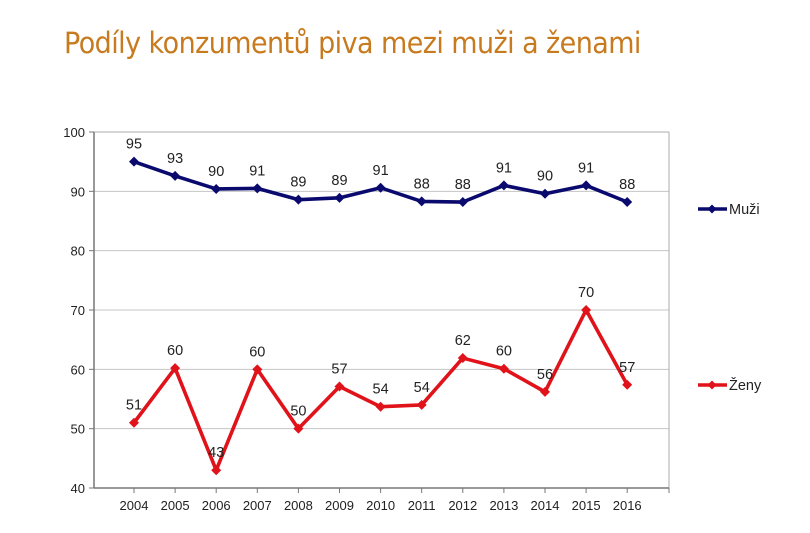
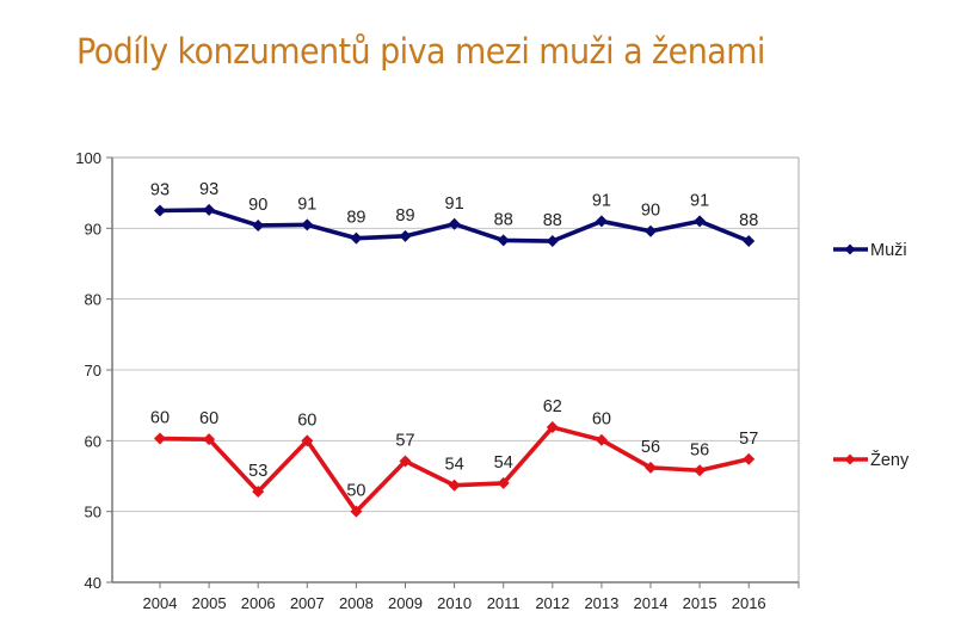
Muži/2004: 95 -> 93
Ženy/2004: 51 -> 60
Ženy/2006: 43 -> 53
Ženy/2015: 70 -> 56
